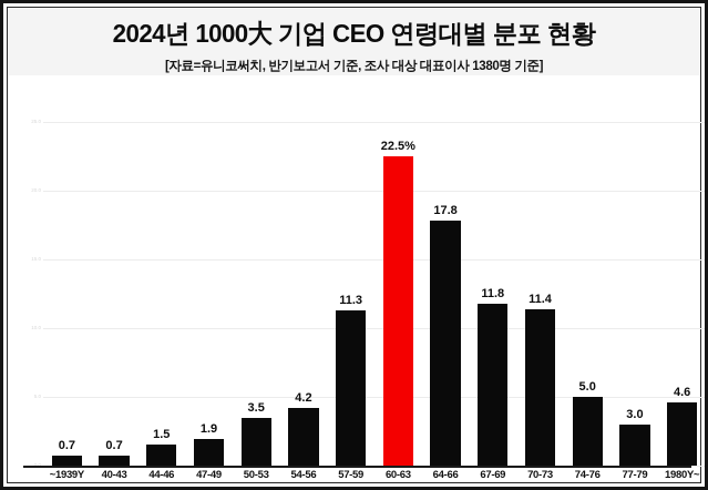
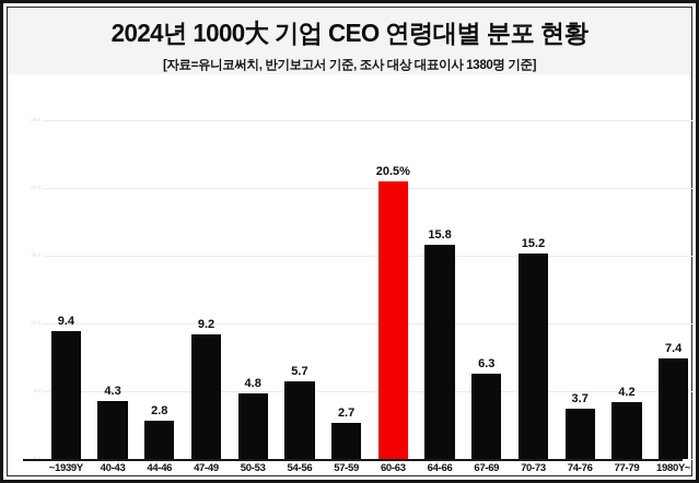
~1939Y: 0.7 -> 9.4
40-43: 0.7 -> 4.3
44-46: 1.5 -> 2.8
47-49: 1.9 -> 9.2
50-53: 3.5 -> 4.8
54-56: 4.2 -> 5.7
57-59: 11.3 -> 2.7
60-63: 22.5% -> 20.5%
64-66: 17.8 -> 15.8
67-69: 11.8 -> 6.3
70-73: 11.4 -> 15.2
74-76: 5.0 -> 3.7
77-79: 3.0 -> 4.2
1980Y~: 4.6 -> 7.4
